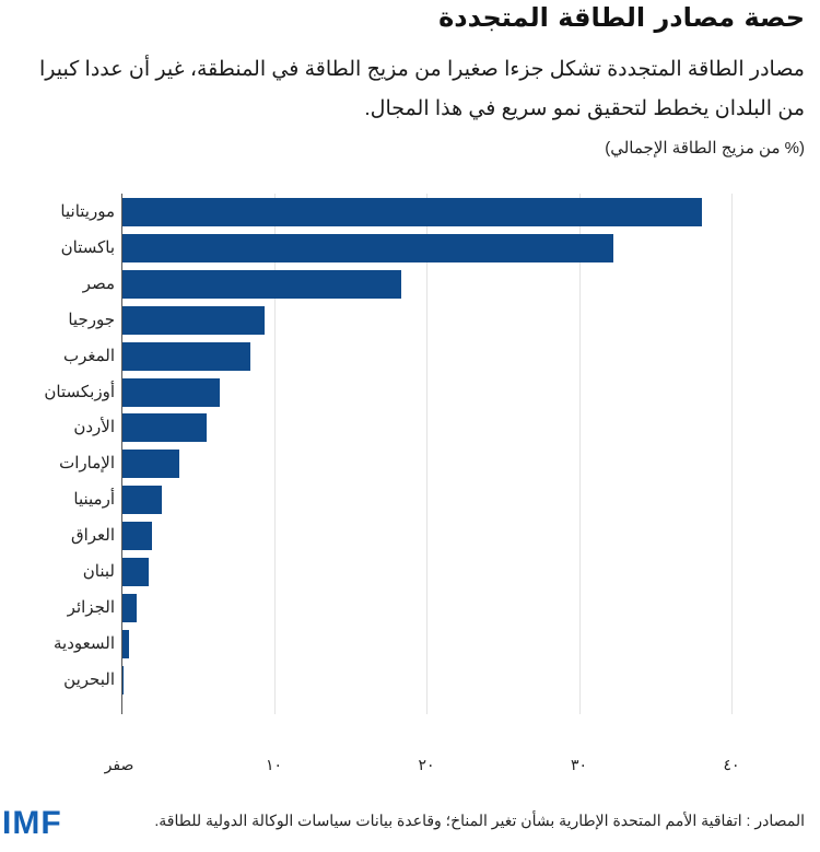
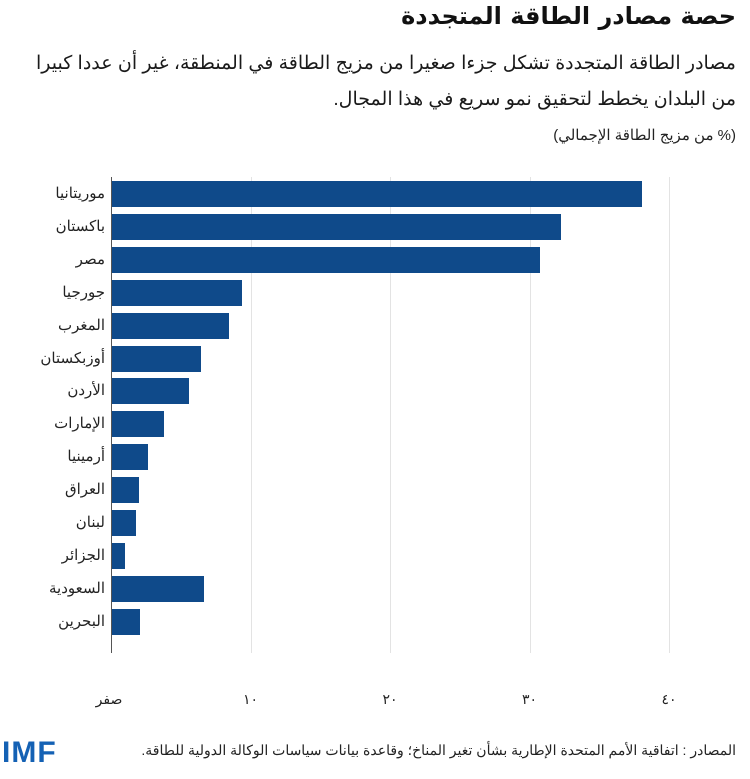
مصر: 18.3 -> 30.7
السعودية: 0.4 -> 6.6
البحرين: 0.1 -> 2.0
